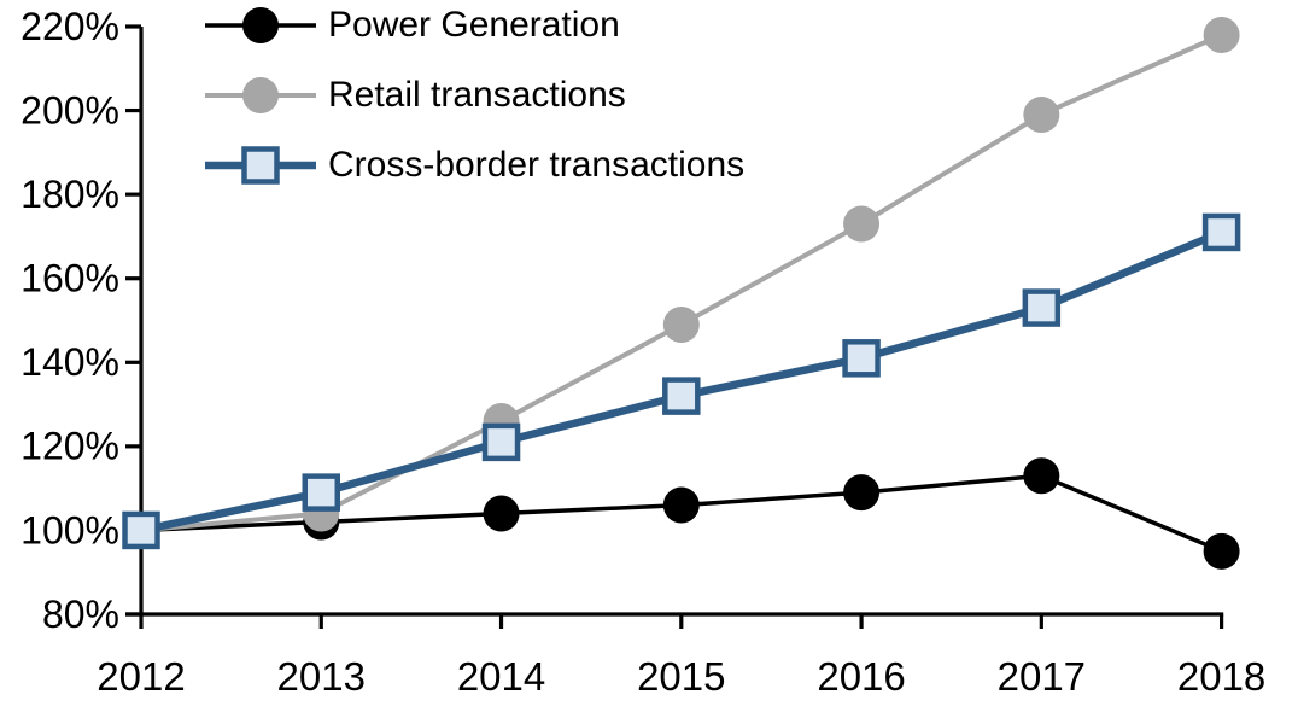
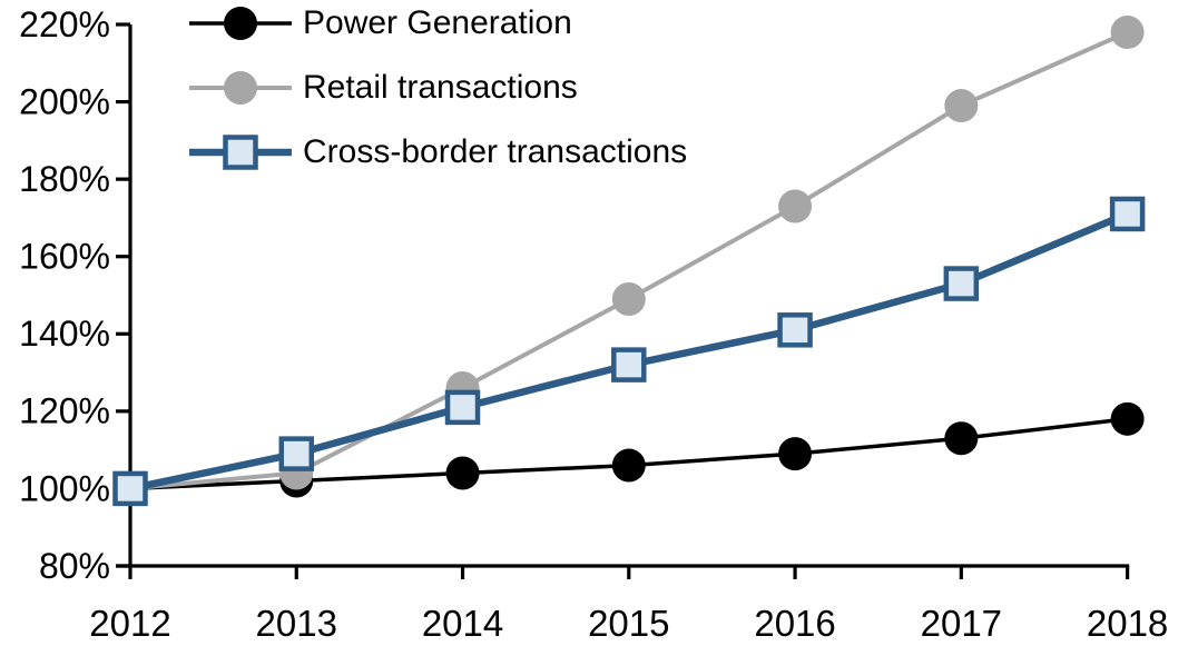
Power Generation/2018: 95% -> 118%
